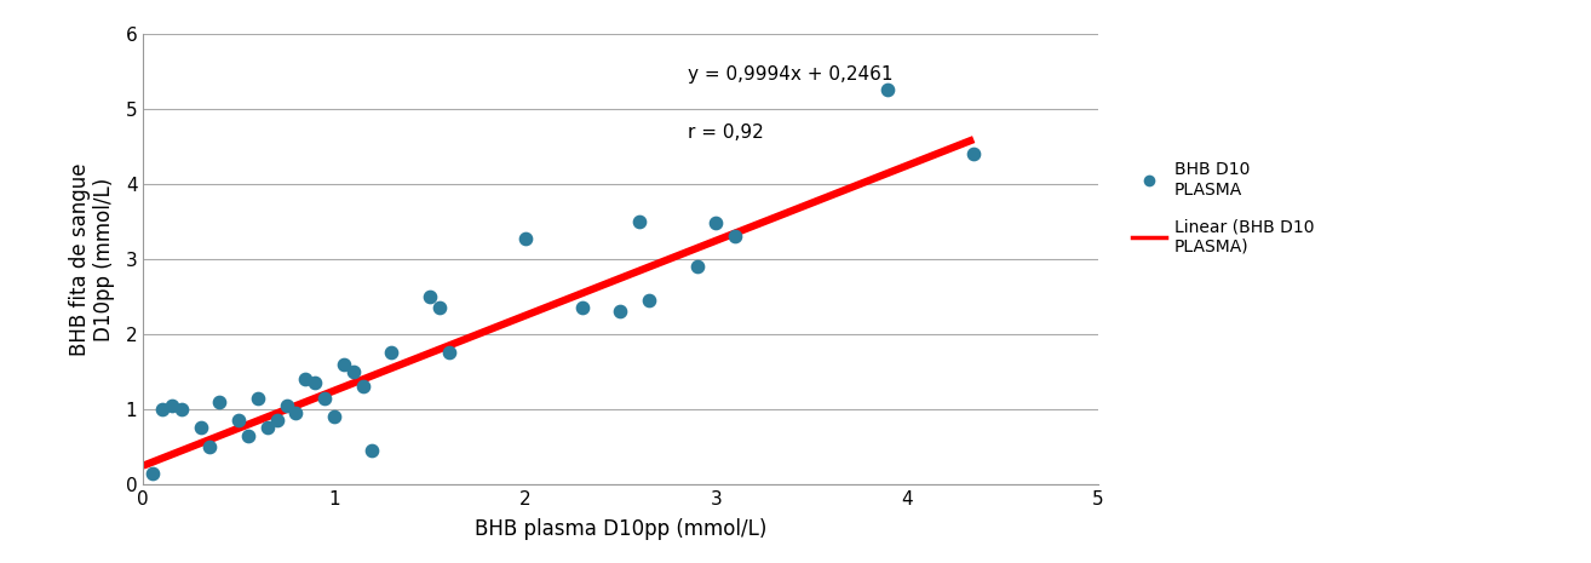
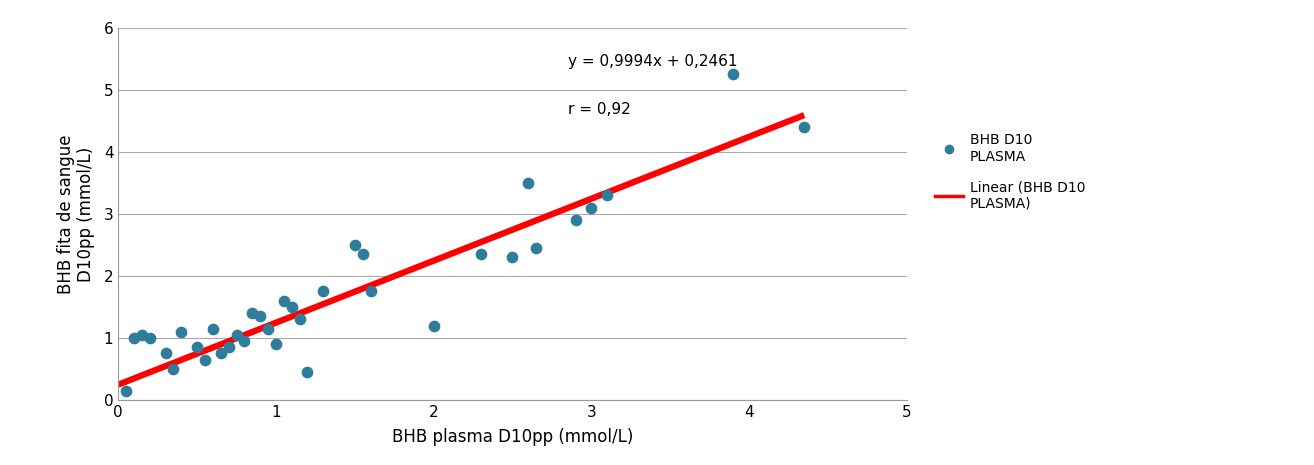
2: 3.28 -> 1.20
3: 3.48 -> 3.10
